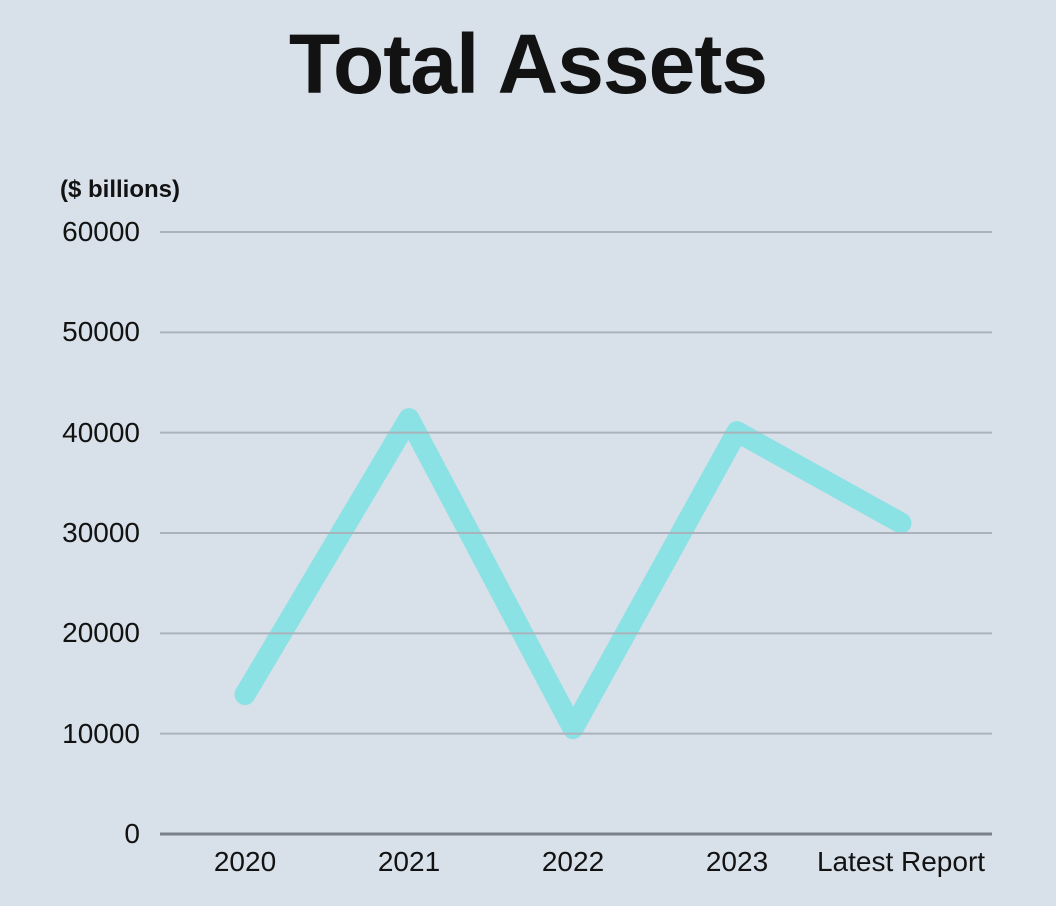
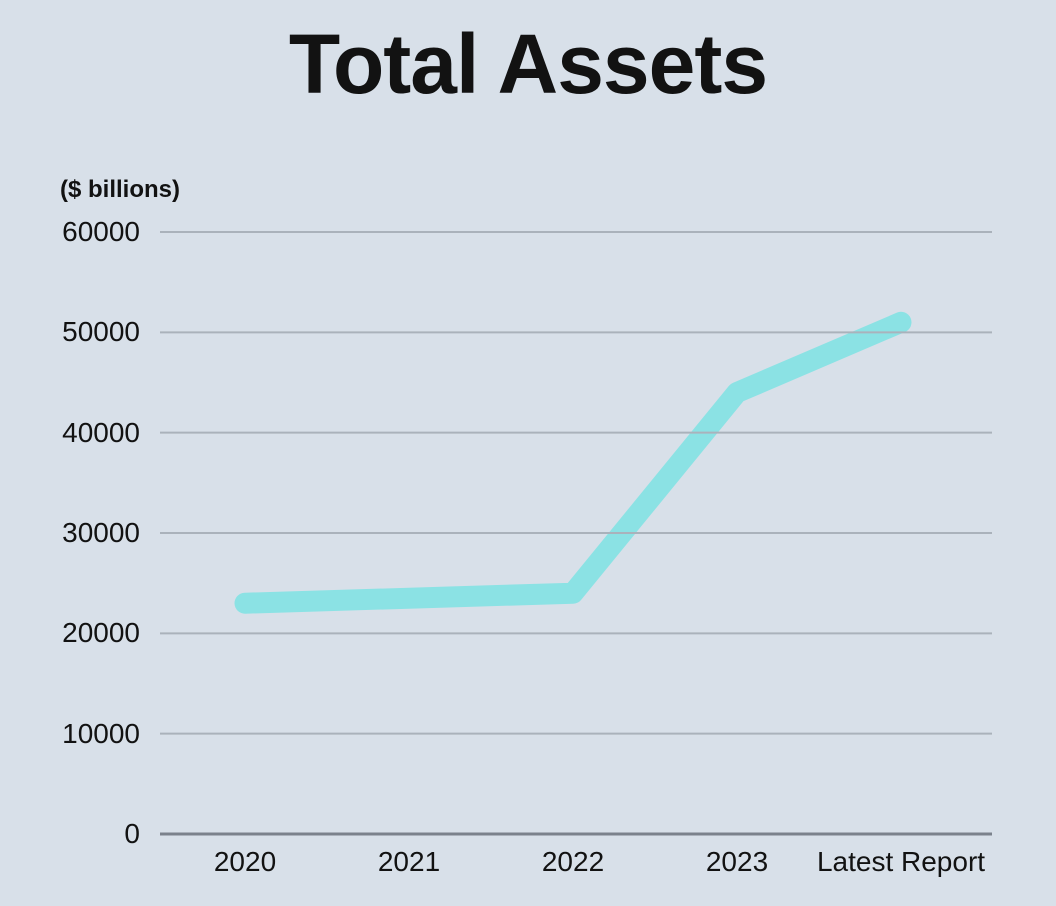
2020: 13900 -> 23000
2021: 41400 -> 23500
2022: 10500 -> 24000
2023: 40100 -> 44000
Latest Report: 31000 -> 51000
